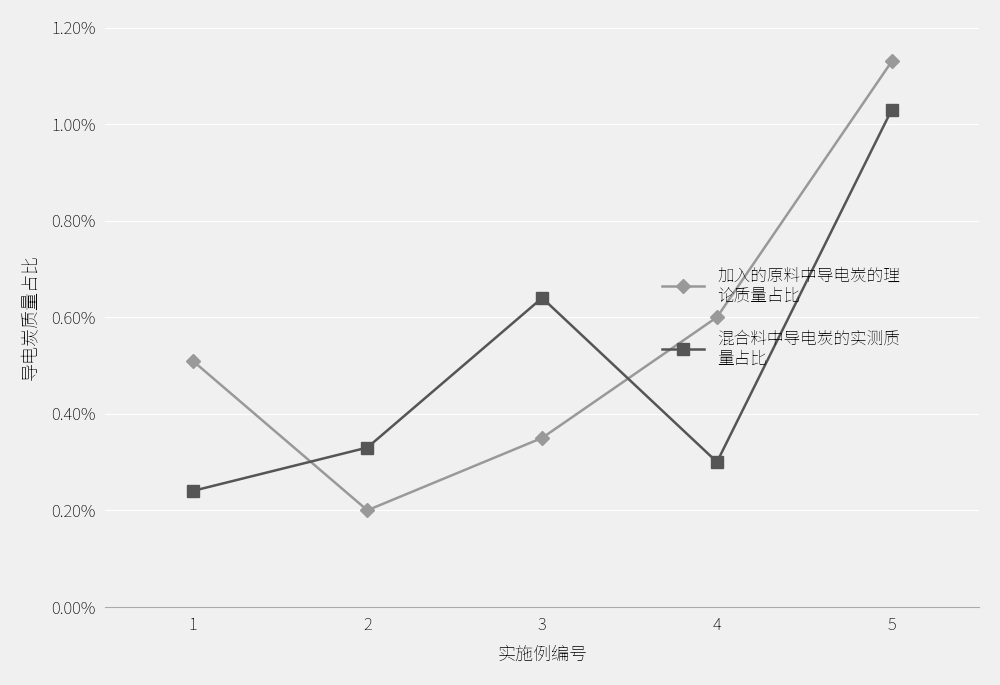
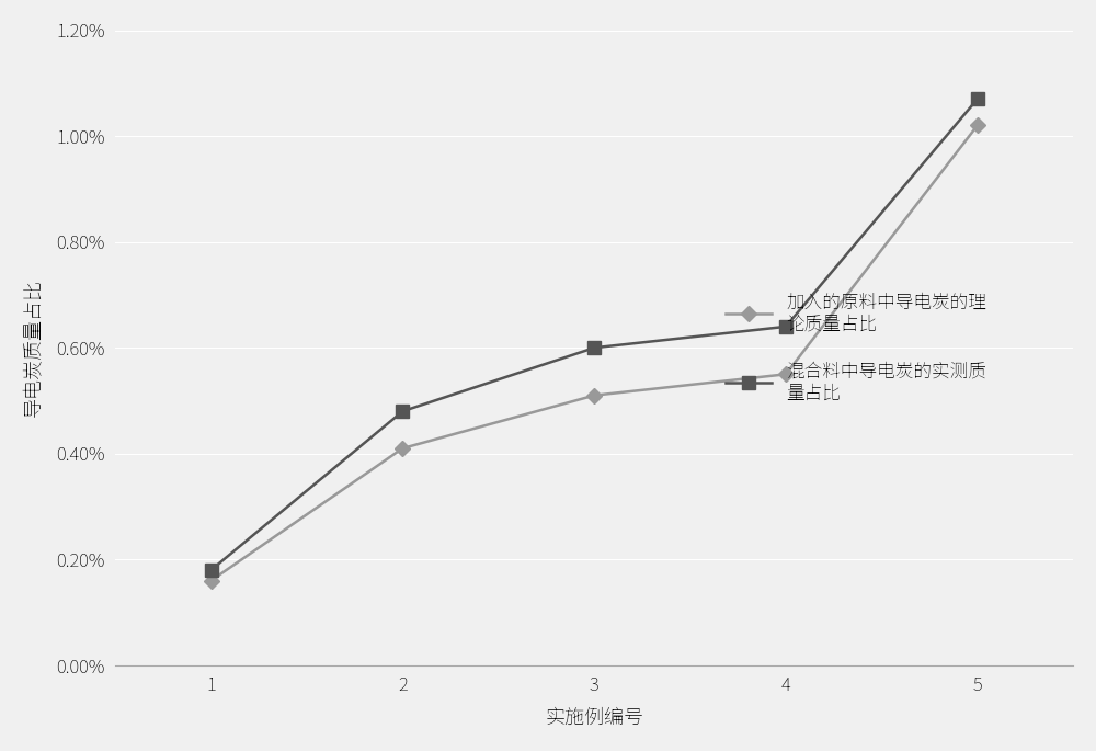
加入的原料中导电炭的理 论质量占比/1: 0.51% -> 0.16%
混合料中导电炭的实测质 量占比/1: 0.24% -> 0.18%
加入的原料中导电炭的理 论质量占比/2: 0.20% -> 0.41%
混合料中导电炭的实测质 量占比/2: 0.33% -> 0.48%
加入的原料中导电炭的理 论质量占比/3: 0.35% -> 0.51%
混合料中导电炭的实测质 量占比/3: 0.64% -> 0.60%
加入的原料中导电炭的理 论质量占比/4: 0.60% -> 0.55%
混合料中导电炭的实测质 量占比/4: 0.30% -> 0.64%
加入的原料中导电炭的理 论质量占比/5: 1.13% -> 1.02%
混合料中导电炭的实测质 量占比/5: 1.03% -> 1.07%
